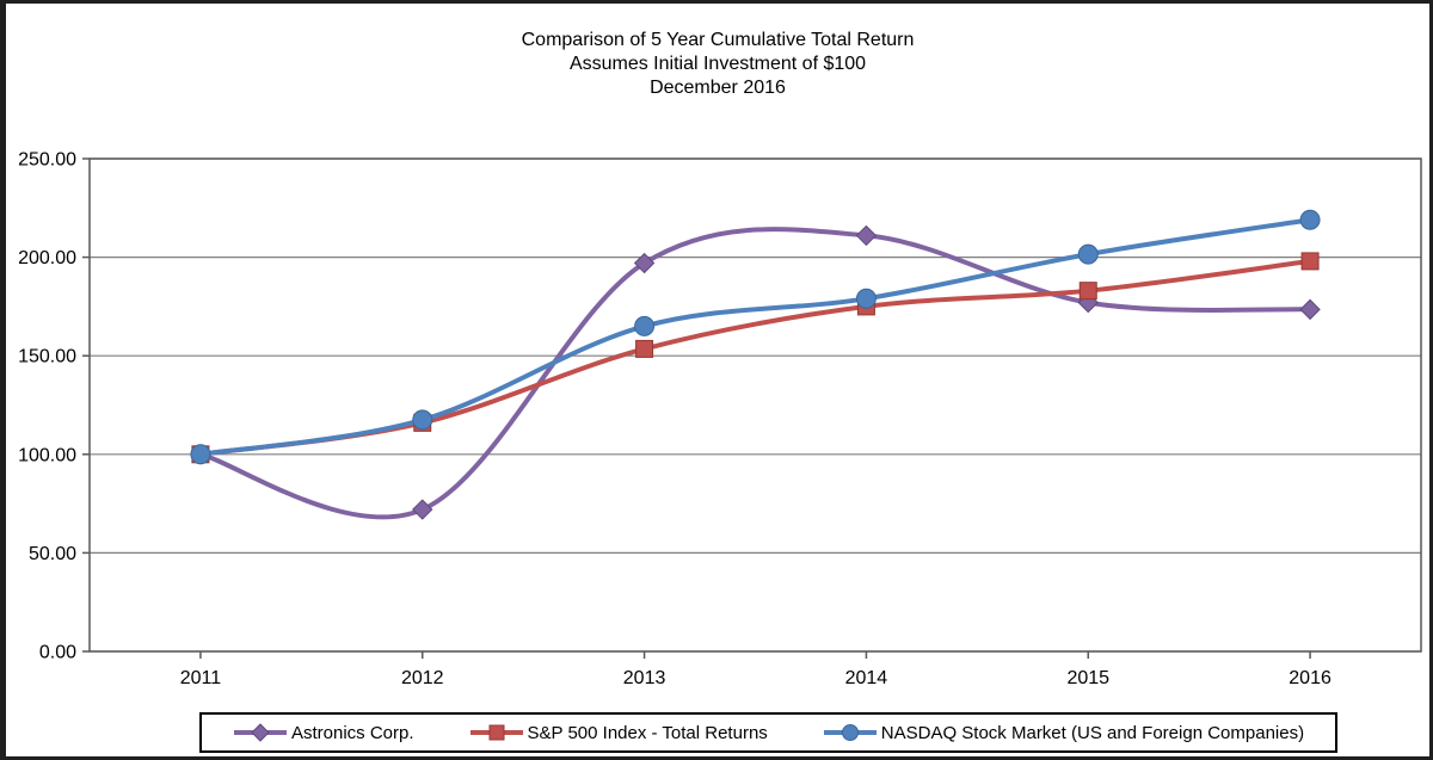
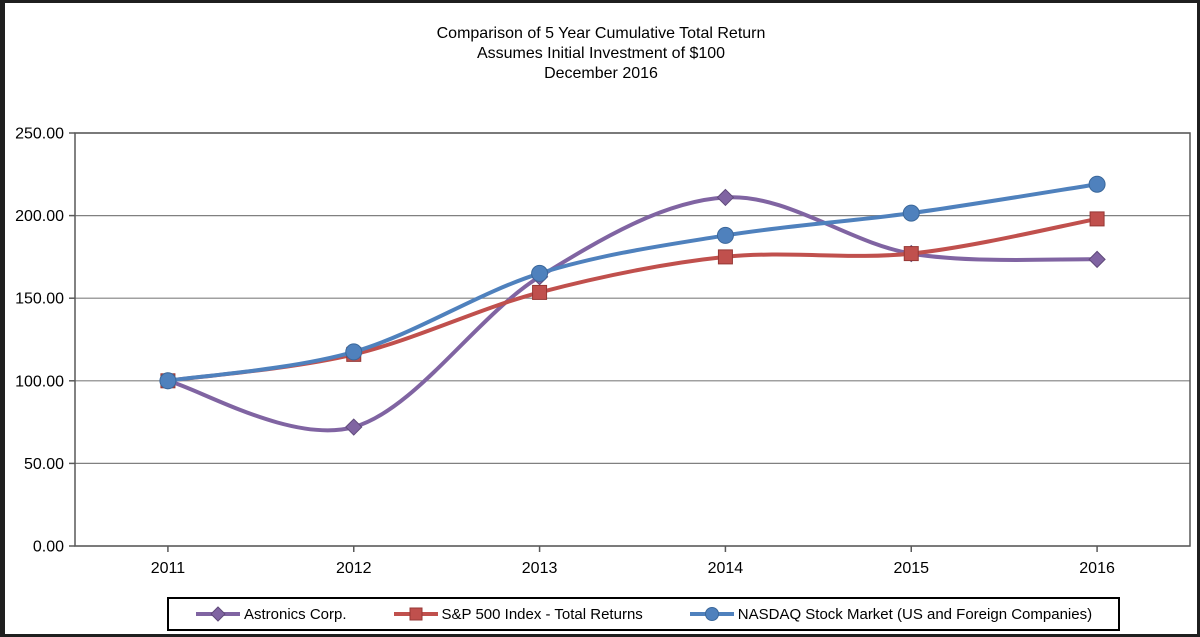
Astronics Corp./2013: 197 -> 163
NASDAQ Stock Market (US and Foreign Companies)/2014: 179 -> 188
S&P 500 Index - Total Returns/2015: 183 -> 177
